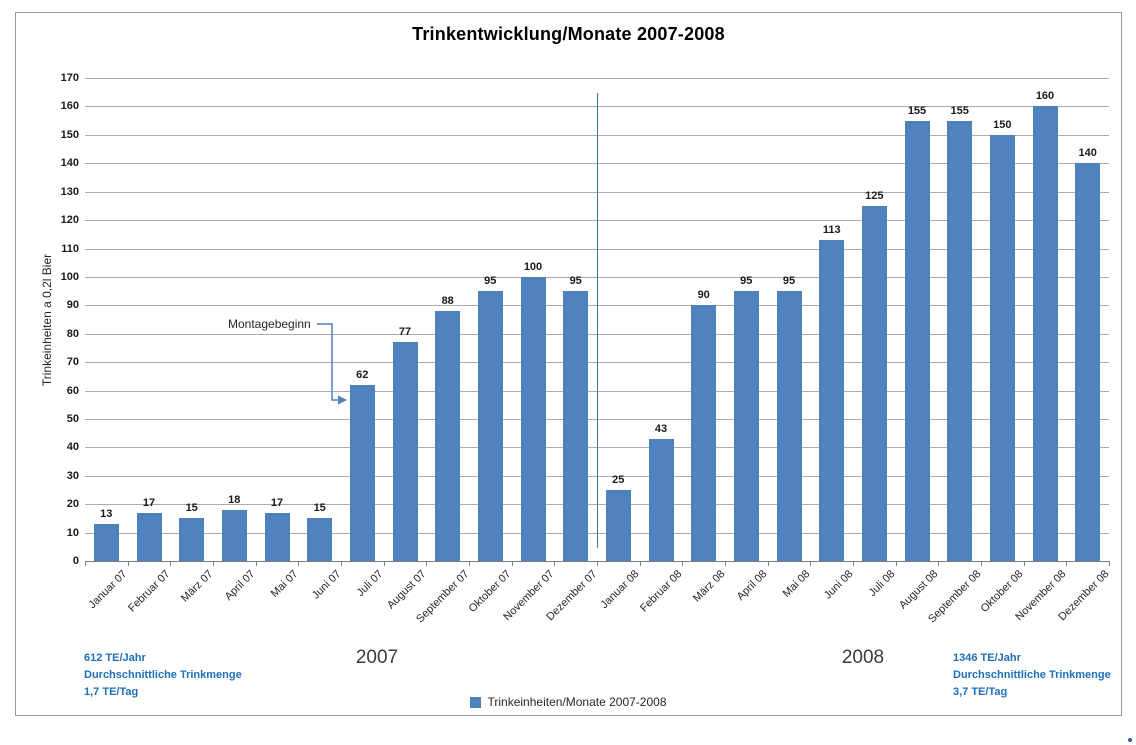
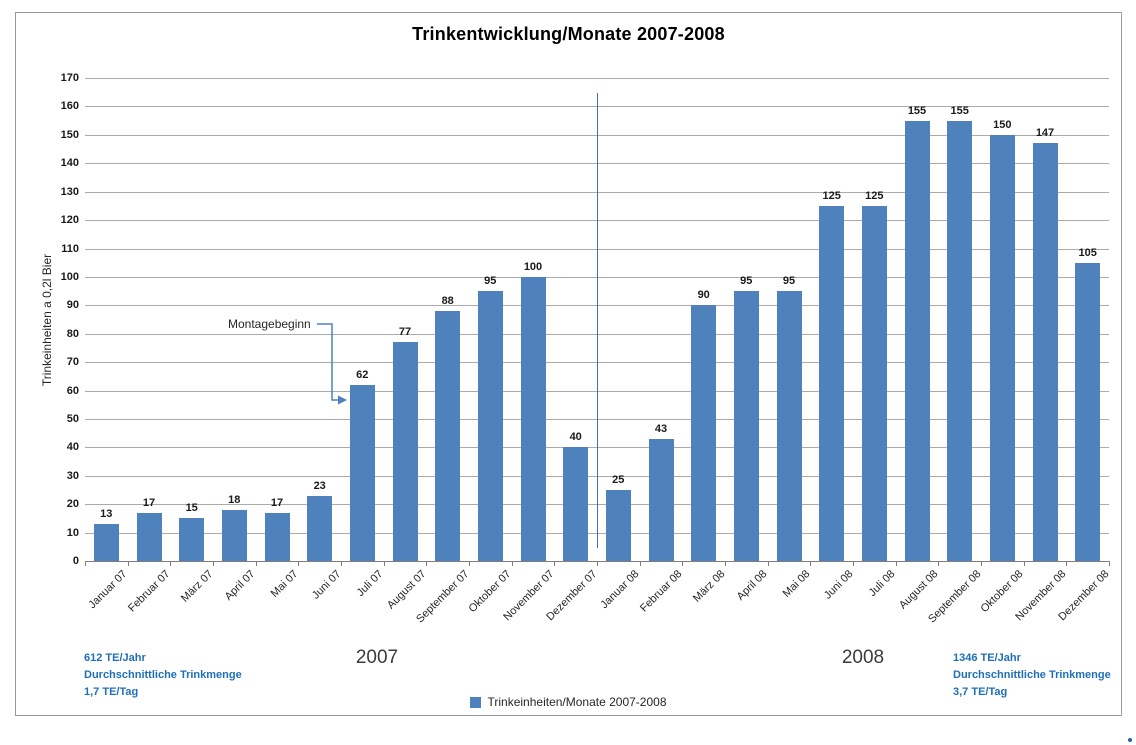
Juni 07: 15 -> 23
Dezember 07: 95 -> 40
Juni 08: 113 -> 125
November 08: 160 -> 147
Dezember 08: 140 -> 105
